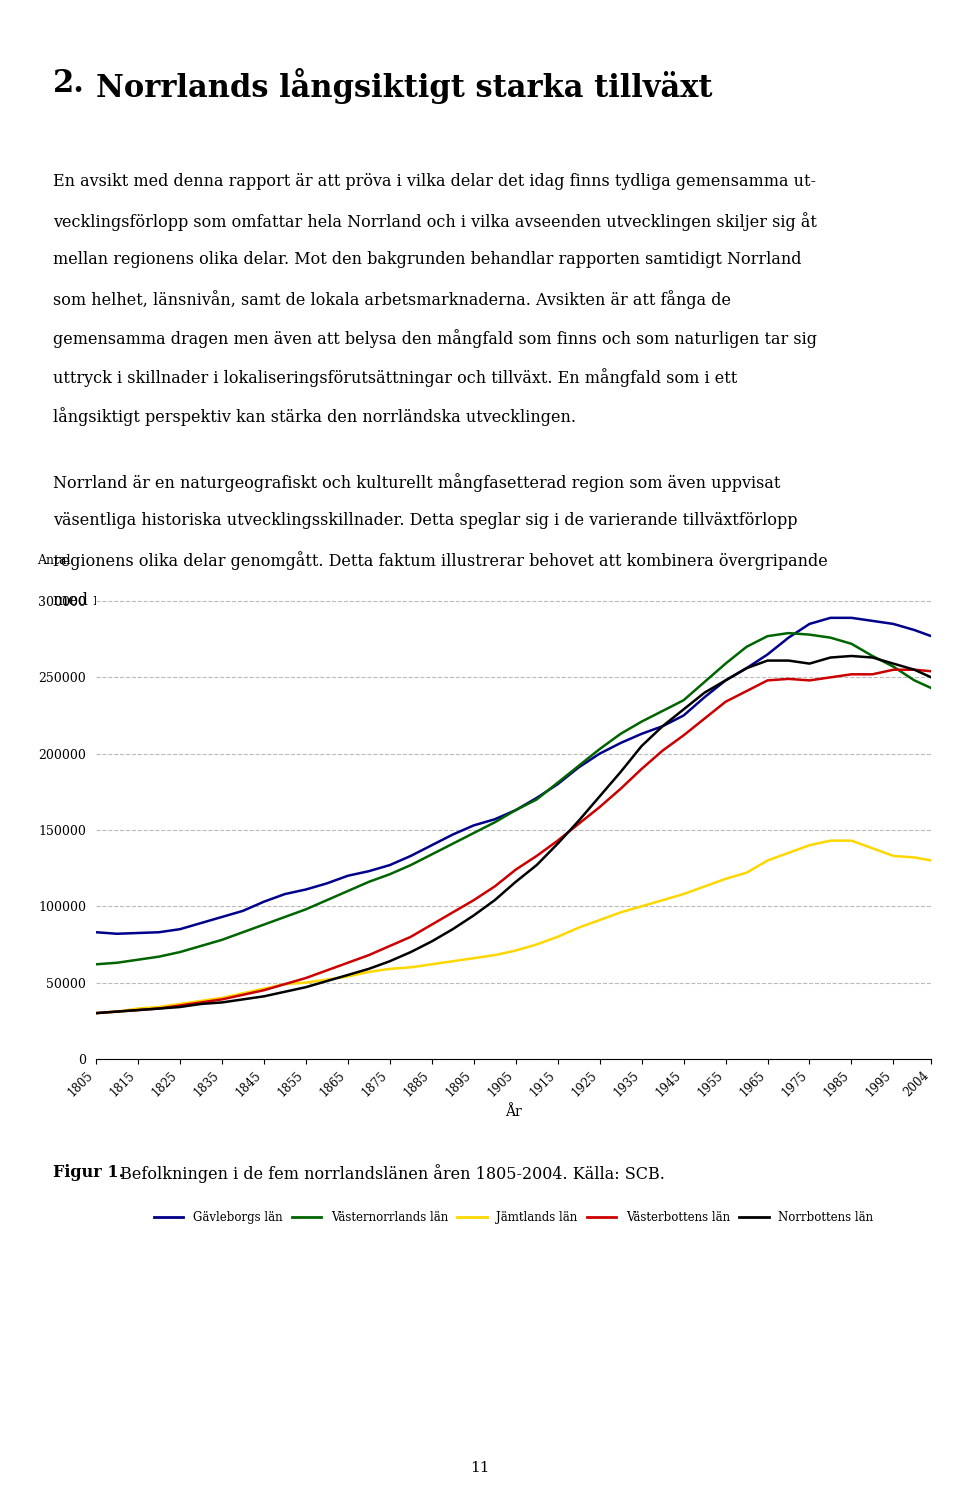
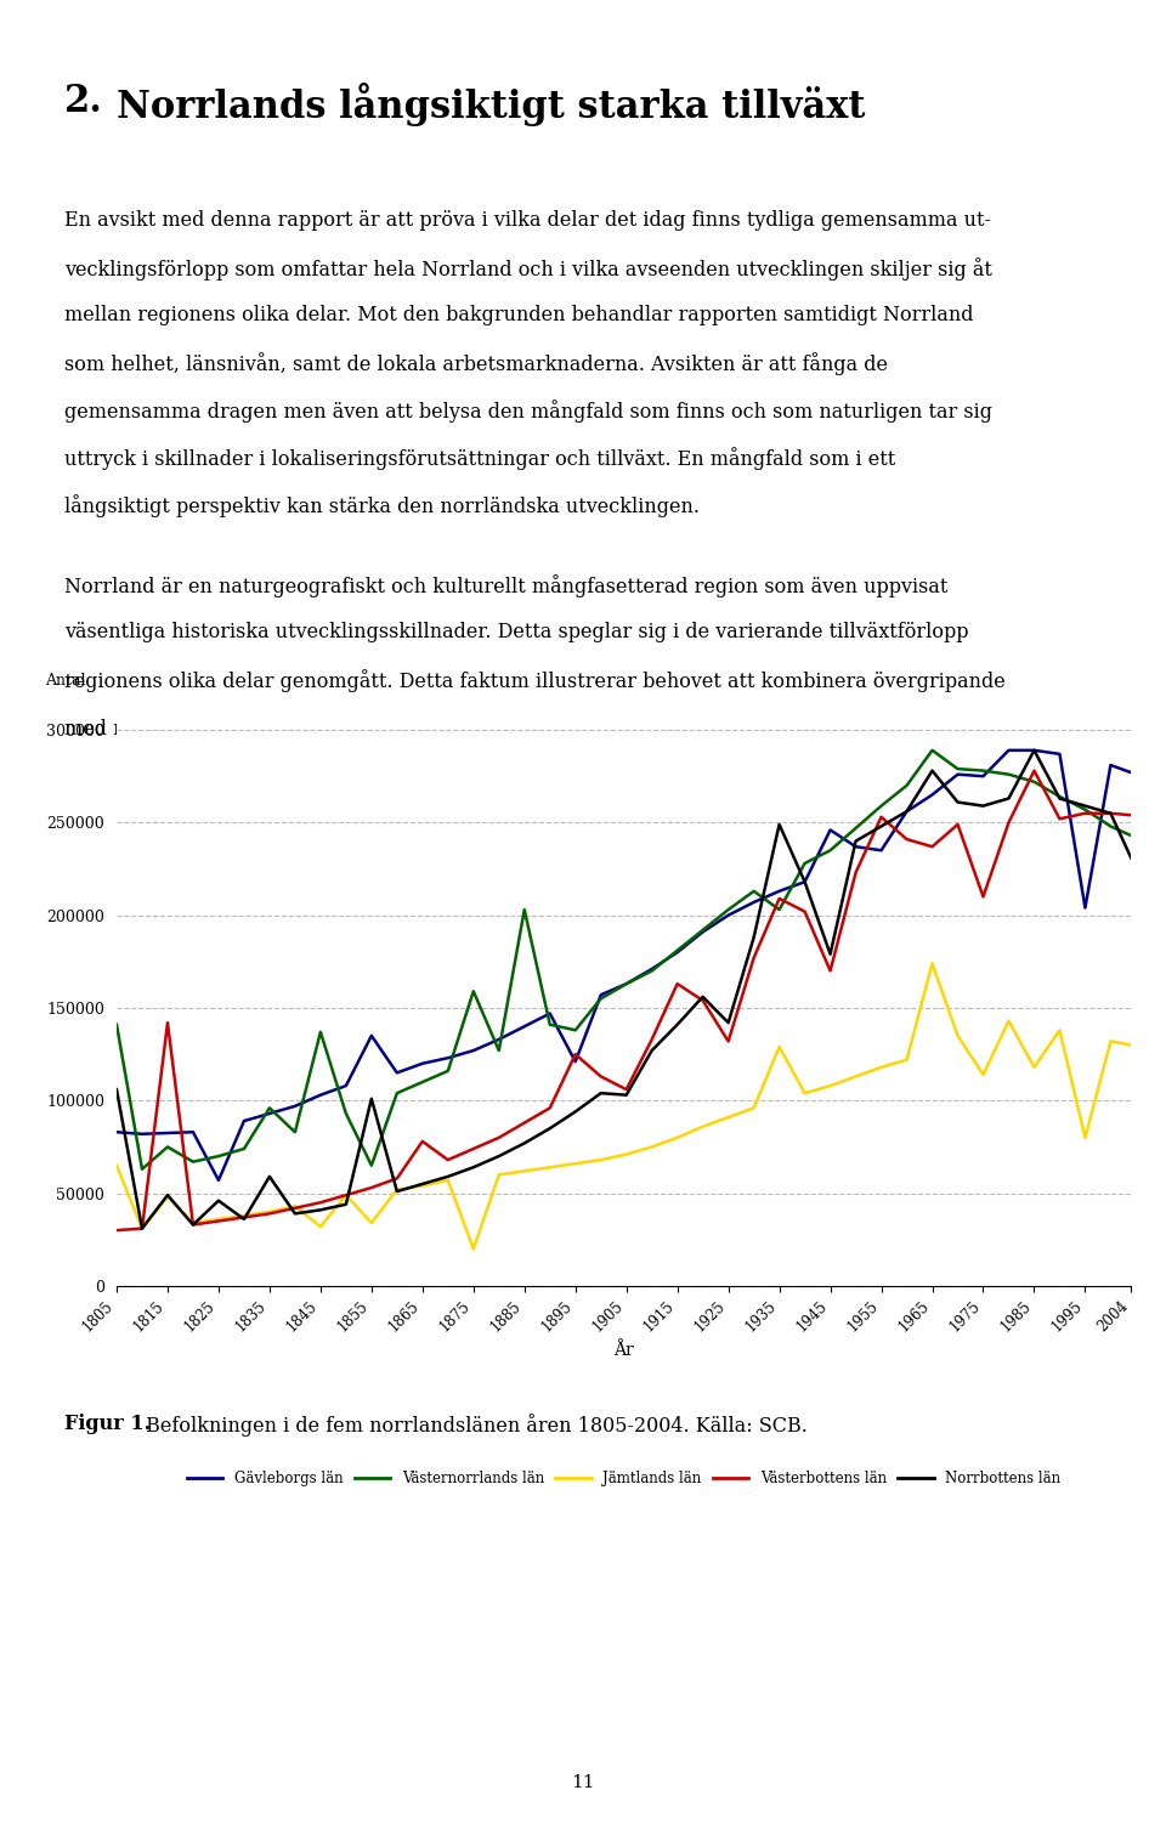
Västernorrlands län/1805: 62000 -> 141000
Jämtlands län/1805: 30000 -> 65000
Norrbottens län/1805: 30000 -> 106000
Västernorrlands län/1815: 65000 -> 75000
Jämtlands län/1815: 33000 -> 48000
Västerbottens län/1815: 32000 -> 142000
Norrbottens län/1815: 32000 -> 49000
Gävleborgs län/1825: 85000 -> 57000
Norrbottens län/1825: 34000 -> 46000
Västernorrlands län/1835: 78000 -> 96000
Norrbottens län/1835: 37000 -> 59000
Västernorrlands län/1845: 88000 -> 137000
Jämtlands län/1845: 46000 -> 32000
Gävleborgs län/1855: 111000 -> 135000
Västernorrlands län/1855: 98000 -> 65000
Jämtlands län/1855: 50000 -> 34000
Norrbottens län/1855: 47000 -> 101000
Västerbottens län/1865: 63000 -> 78000
Västernorrlands län/1875: 121000 -> 159000
Jämtlands län/1875: 59000 -> 20000
Västernorrlands län/1885: 134000 -> 203000
Gävleborgs län/1895: 153000 -> 121000
Västernorrlands län/1895: 148000 -> 138000
Västerbottens län/1895: 104000 -> 125000
Västerbottens län/1905: 124000 -> 106000
Norrbottens län/1905: 116000 -> 103000
Västerbottens län/1915: 143000 -> 163000
Västerbottens län/1925: 165000 -> 132000
Norrbottens län/1925: 172000 -> 142000
Västernorrlands län/1935: 221000 -> 203000
Jämtlands län/1935: 100000 -> 129000
Västerbottens län/1935: 190000 -> 209000
Norrbottens län/1935: 205000 -> 249000
Gävleborgs län/1945: 225000 -> 246000
Västerbottens län/1945: 212000 -> 170000
Norrbottens län/1945: 229000 -> 179000
Gävleborgs län/1955: 248000 -> 235000
Västerbottens län/1955: 234000 -> 253000
Västernorrlands län/1965: 277000 -> 289000
Jämtlands län/1965: 130000 -> 174000
Västerbottens län/1965: 248000 -> 237000
Norrbottens län/1965: 261000 -> 278000
Gävleborgs län/1975: 285000 -> 275000
Jämtlands län/1975: 140000 -> 114000
Västerbottens län/1975: 248000 -> 210000
Jämtlands län/1985: 143000 -> 118000
Västerbottens län/1985: 252000 -> 278000
Norrbottens län/1985: 264000 -> 289000
Gävleborgs län/1995: 285000 -> 204000
Jämtlands län/1995: 133000 -> 80000
Norrbottens län/2004: 250000 -> 231000
